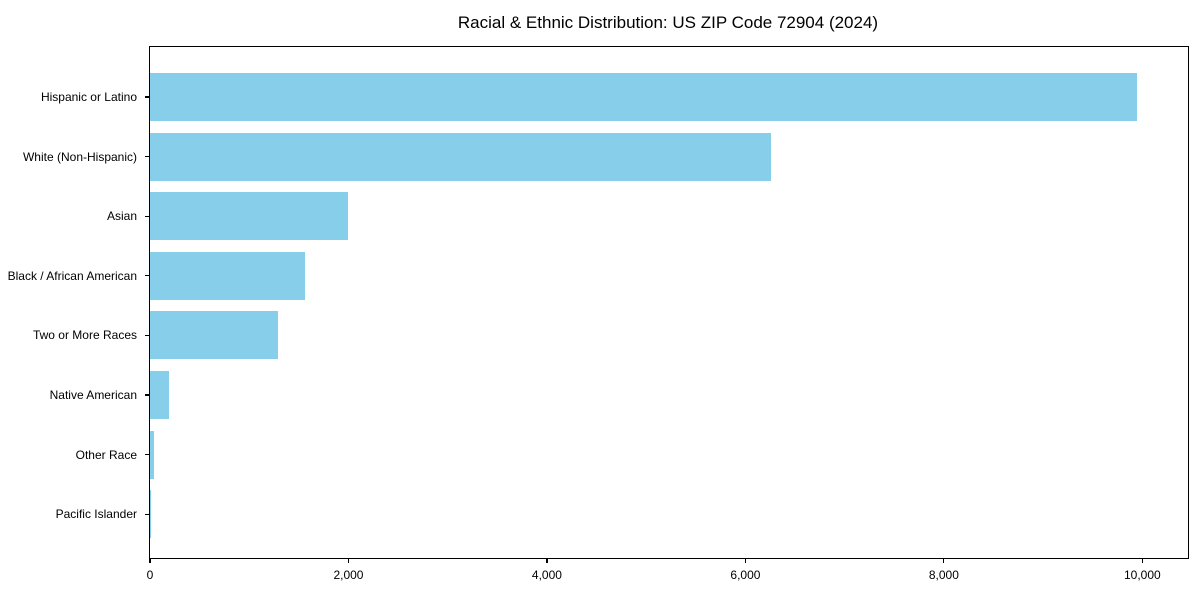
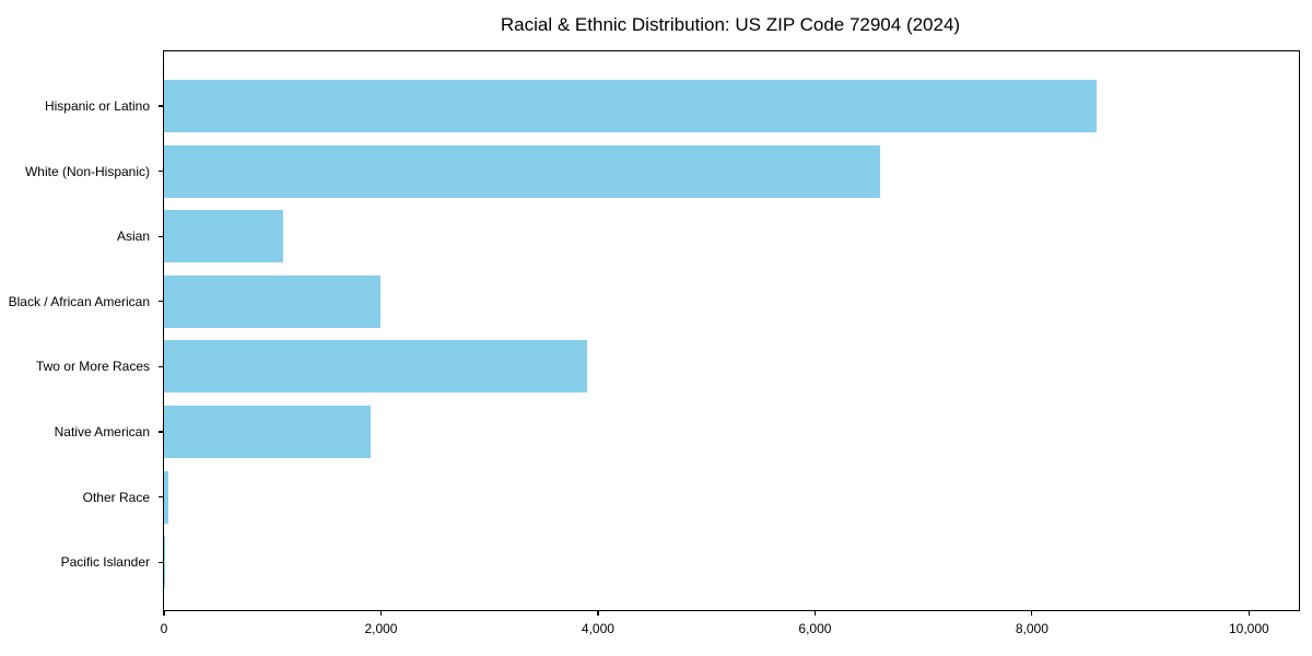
Hispanic or Latino: 10000 -> 8600
White (Non-Hispanic): 6300 -> 6600
Asian: 2000 -> 1100
Black / African American: 1600 -> 2000
Two or More Races: 1300 -> 3900
Native American: 200 -> 1900
